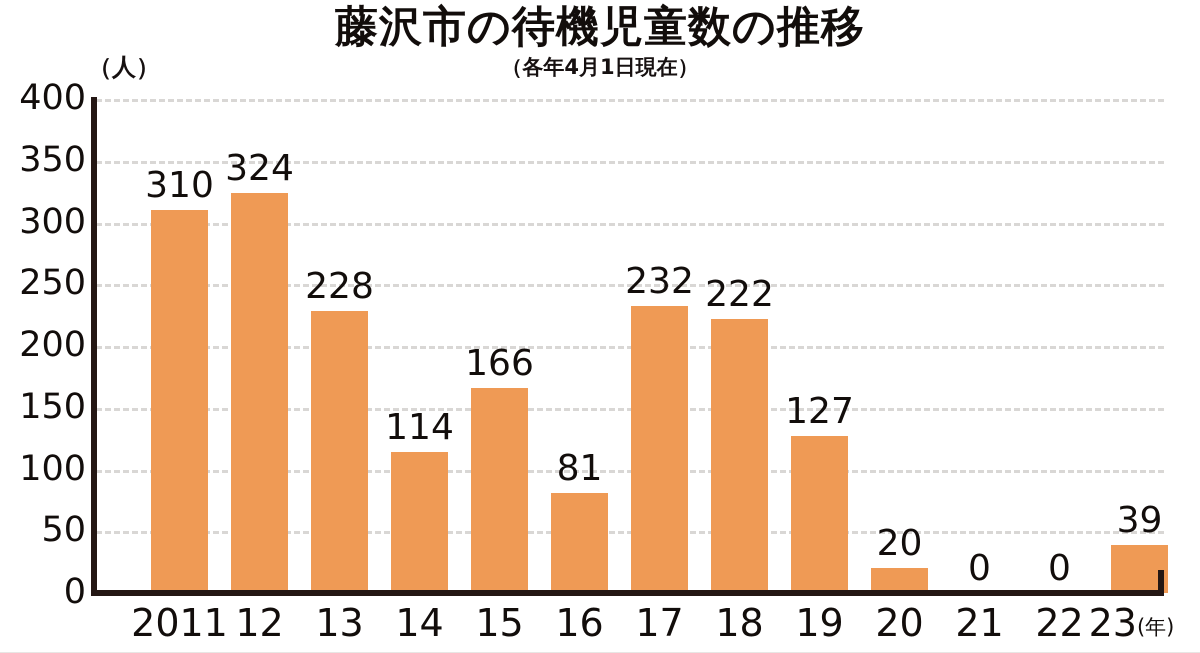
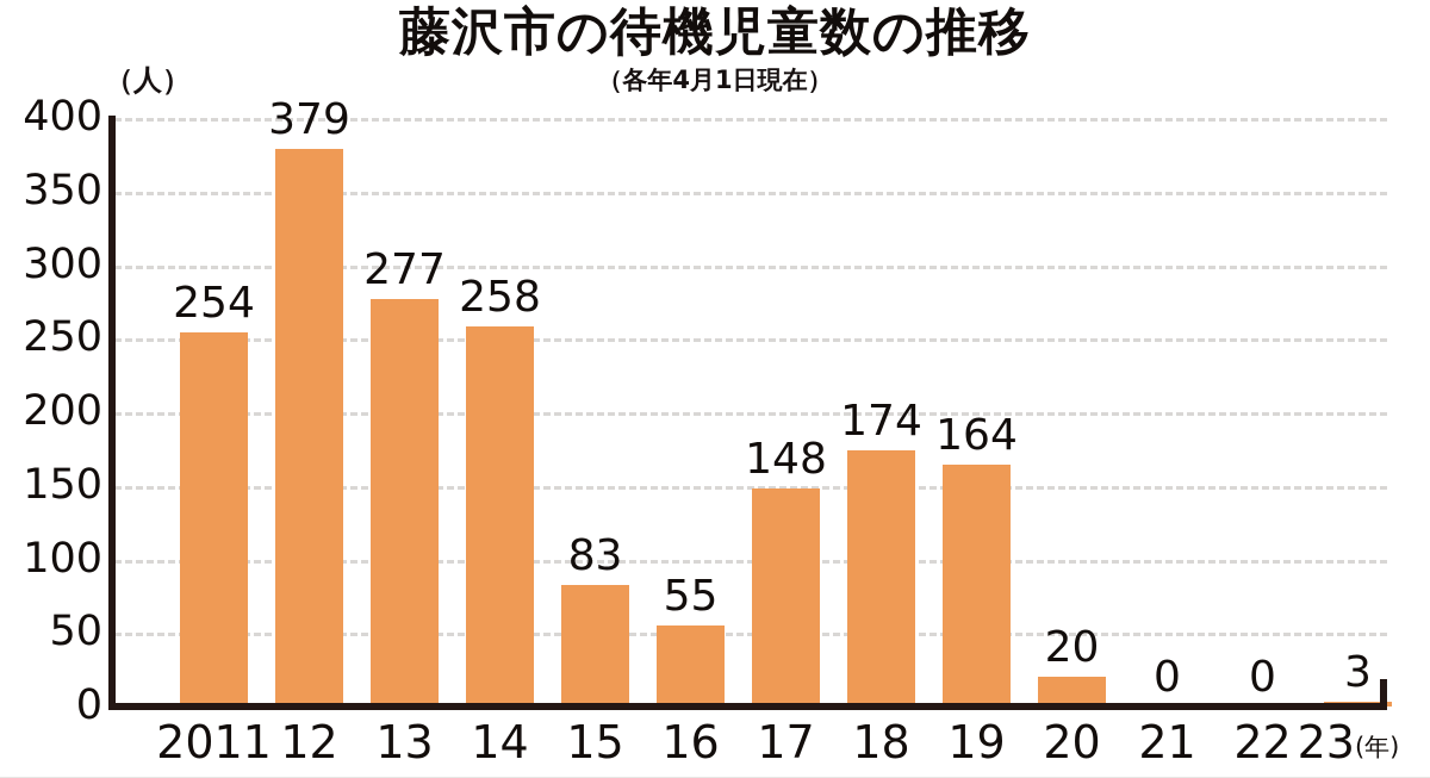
2011: 310 -> 254
12: 324 -> 379
13: 228 -> 277
14: 114 -> 258
15: 166 -> 83
16: 81 -> 55
17: 232 -> 148
18: 222 -> 174
19: 127 -> 164
23: 39 -> 3
